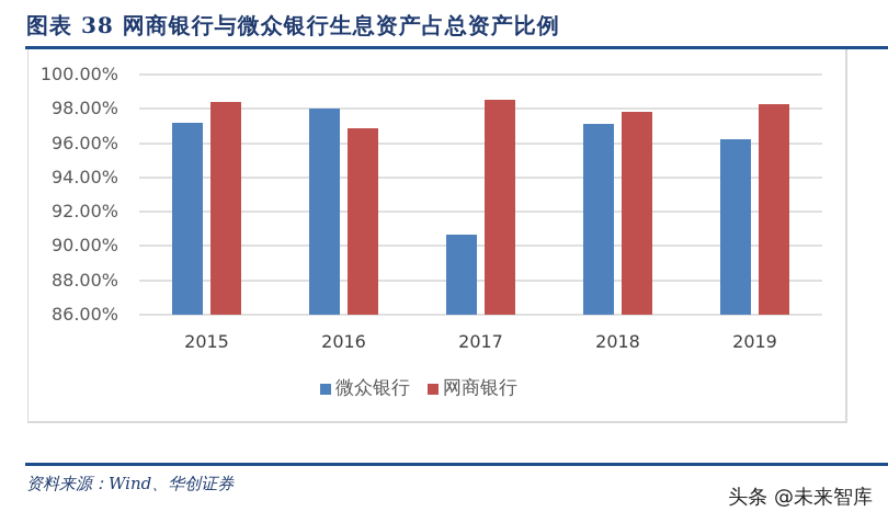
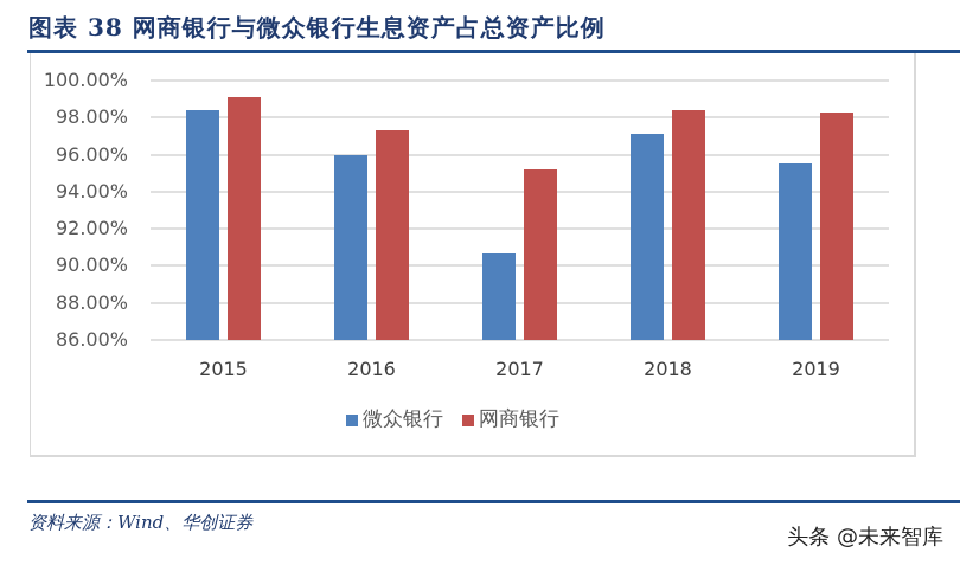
微众银行/2015: 97.2% -> 98.4%
网商银行/2015: 98.4% -> 99.1%
微众银行/2016: 98.0% -> 96.0%
网商银行/2016: 96.8% -> 97.3%
网商银行/2017: 98.5% -> 95.2%
网商银行/2018: 97.8% -> 98.4%
微众银行/2019: 96.2% -> 95.5%
